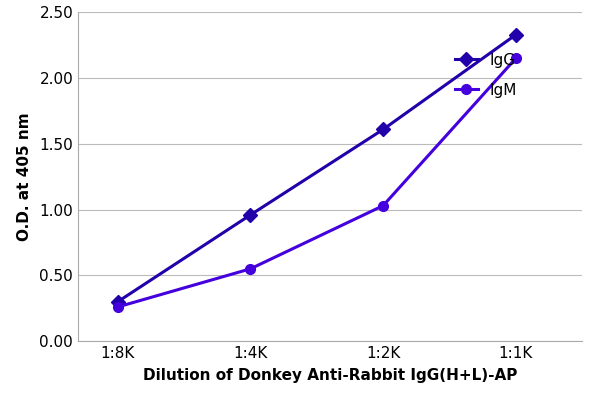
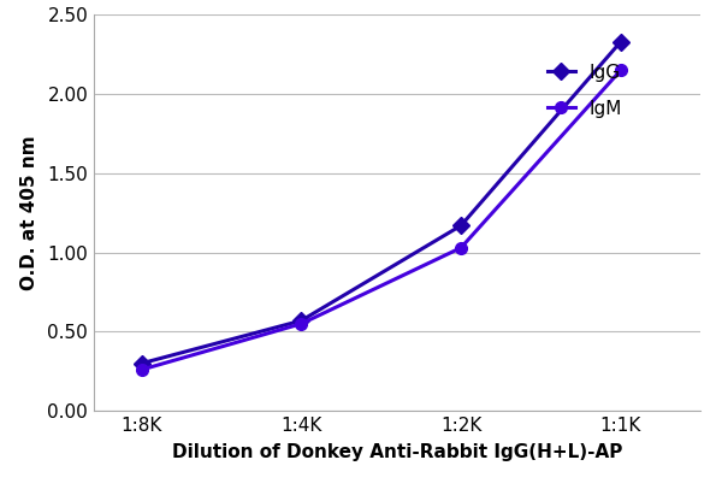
IgG/1:4K: 0.96 -> 0.57
IgG/1:2K: 1.61 -> 1.17
